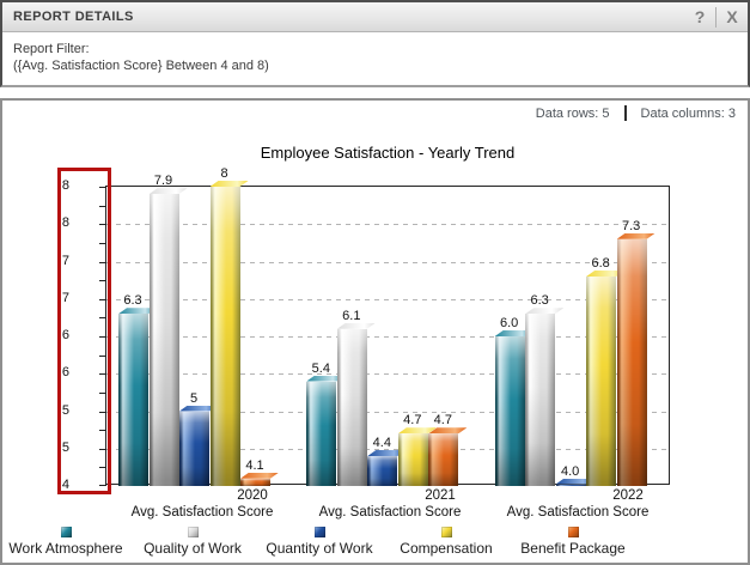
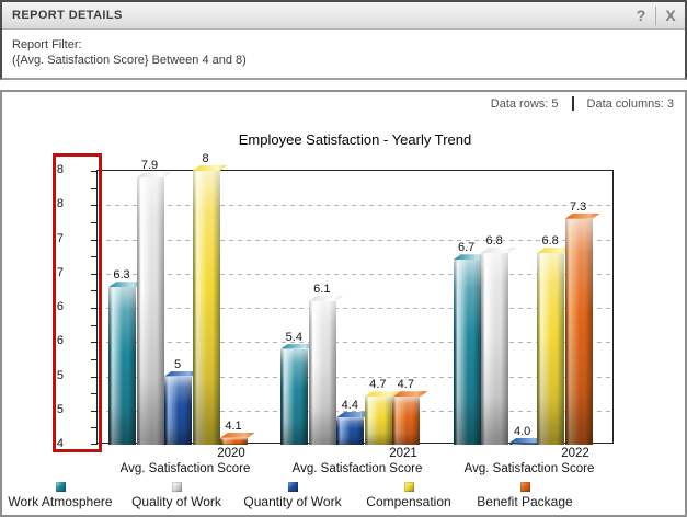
Work Atmosphere/2022: 6.0 -> 6.7
Quality of Work/2022: 6.3 -> 6.8
